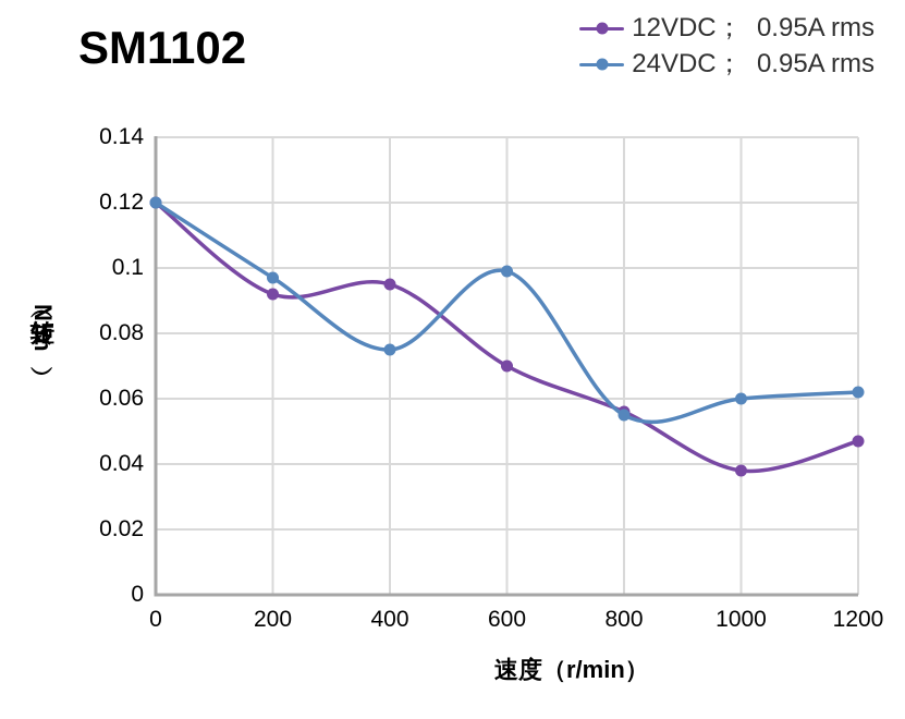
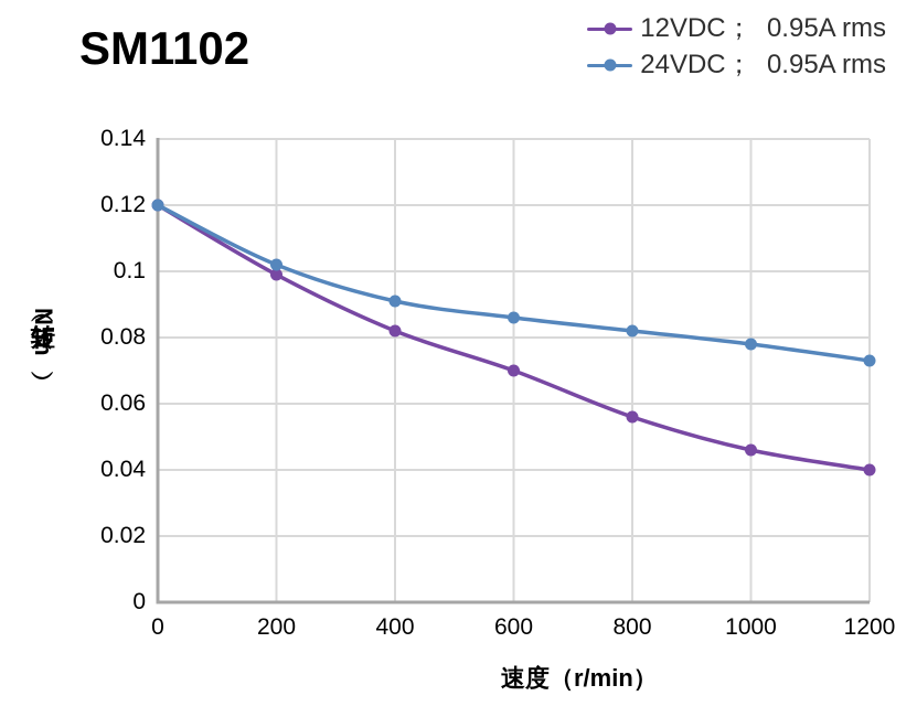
12VDC；0.95A rms/200: 0.092 -> 0.099
24VDC；0.95A rms/200: 0.097 -> 0.102
12VDC；0.95A rms/400: 0.095 -> 0.082
24VDC；0.95A rms/400: 0.075 -> 0.091
24VDC；0.95A rms/600: 0.099 -> 0.086
24VDC；0.95A rms/800: 0.055 -> 0.082
12VDC；0.95A rms/1000: 0.038 -> 0.046
24VDC；0.95A rms/1000: 0.060 -> 0.078
12VDC；0.95A rms/1200: 0.047 -> 0.040
24VDC；0.95A rms/1200: 0.062 -> 0.073
